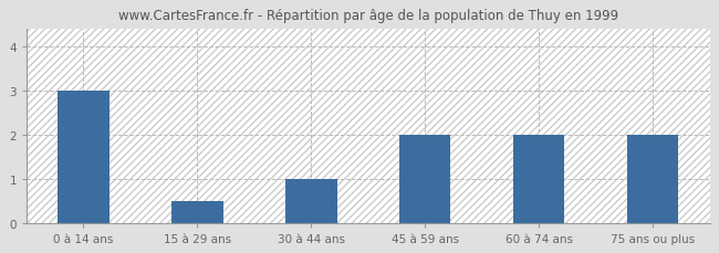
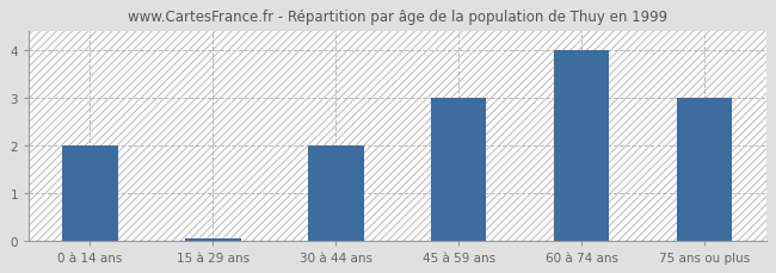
0 à 14 ans: 3.00 -> 2.00
15 à 29 ans: 0.50 -> 0.05
30 à 44 ans: 1.00 -> 2.00
45 à 59 ans: 2.00 -> 3.00
60 à 74 ans: 2.00 -> 4.00
75 ans ou plus: 2.00 -> 3.00
